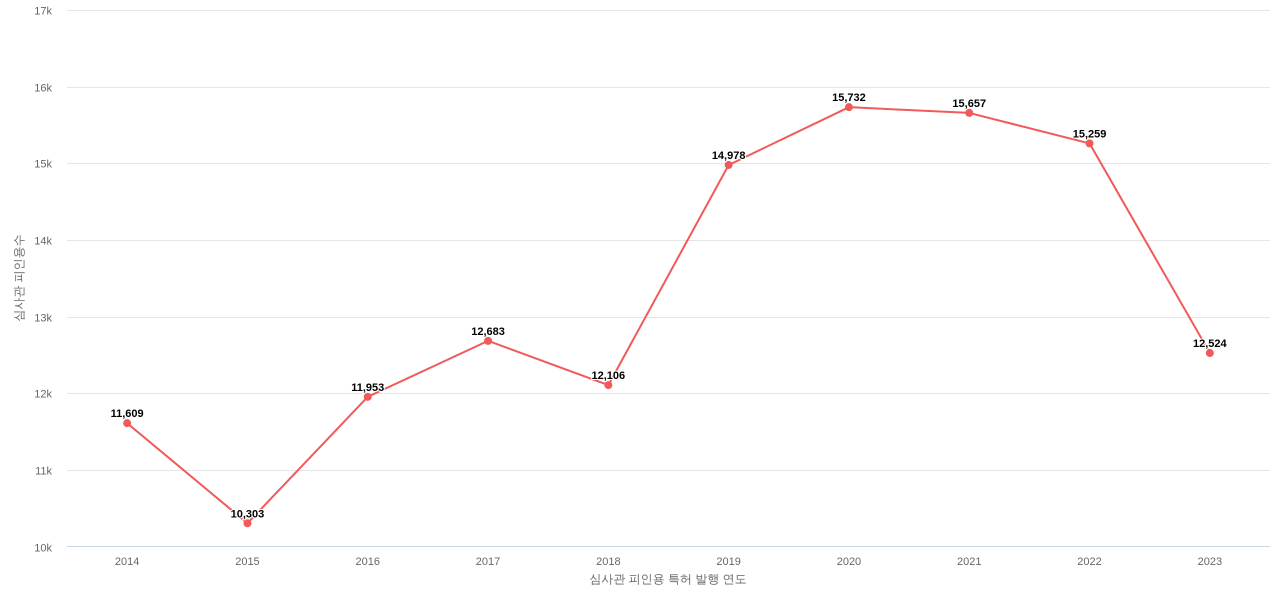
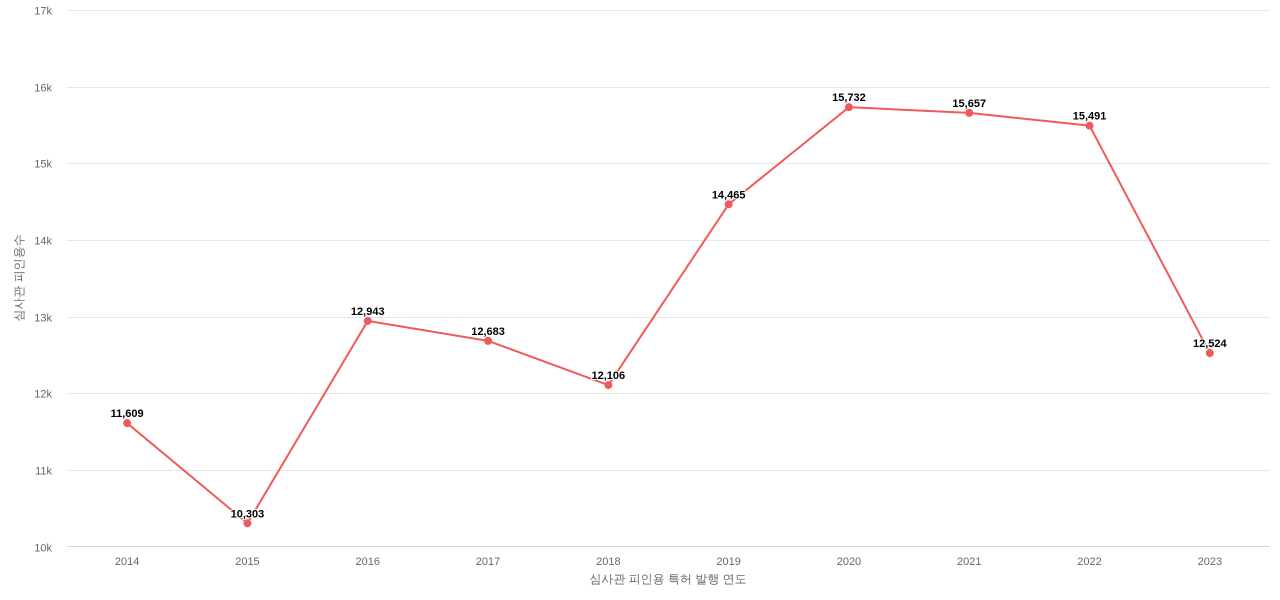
2016: 11,953 -> 12,943
2019: 14,978 -> 14,465
2022: 15,259 -> 15,491
